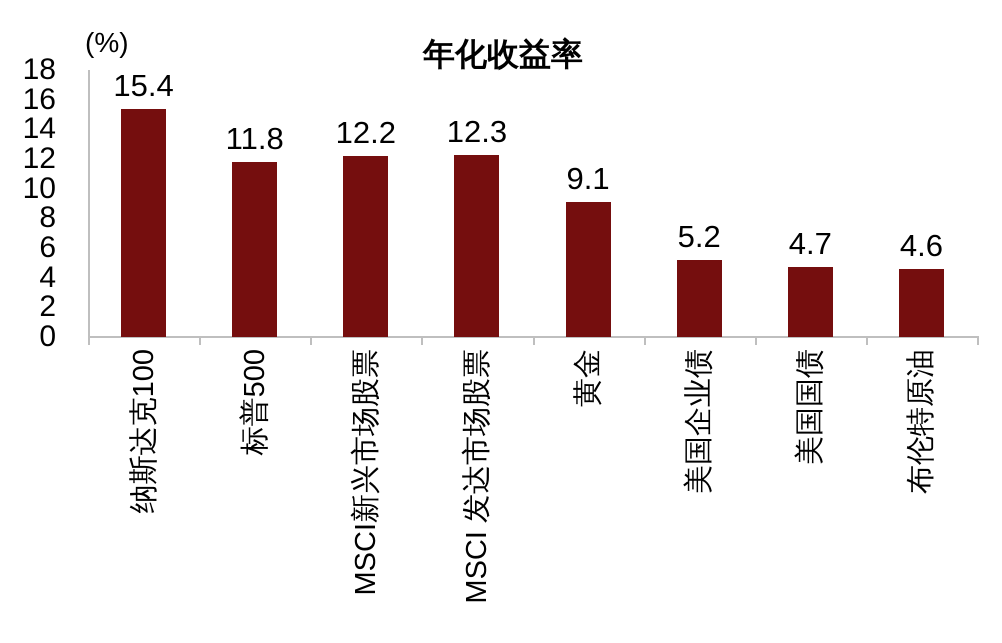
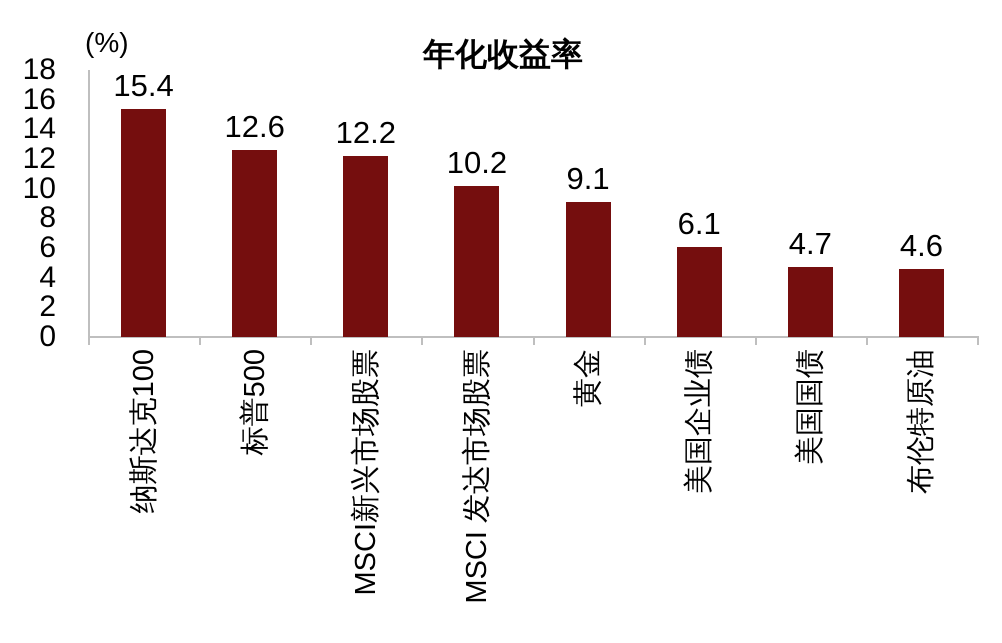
标普500: 11.8 -> 12.6
MSCI 发达市场股票: 12.3 -> 10.2
美国企业债: 5.2 -> 6.1
